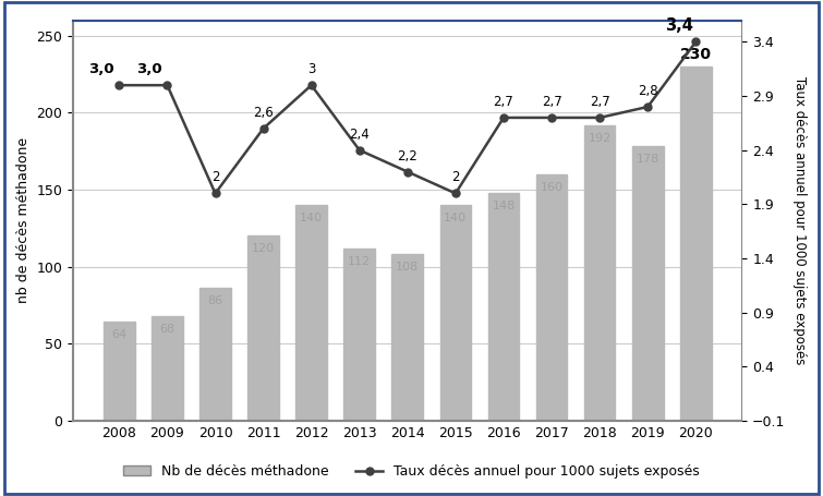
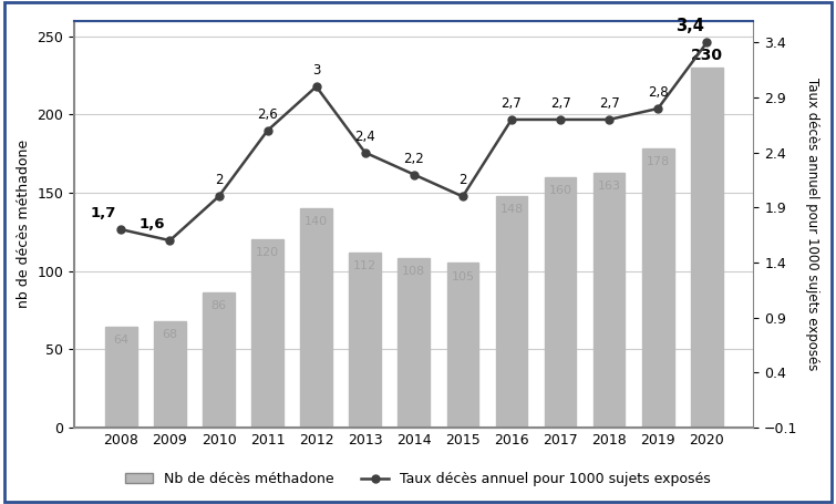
Taux décès annuel pour 1000 sujets exposés/2008: 3,0 -> 1,7
Taux décès annuel pour 1000 sujets exposés/2009: 3,0 -> 1,6
Nb de décès méthadone/2015: 140 -> 105
Nb de décès méthadone/2018: 192 -> 163
